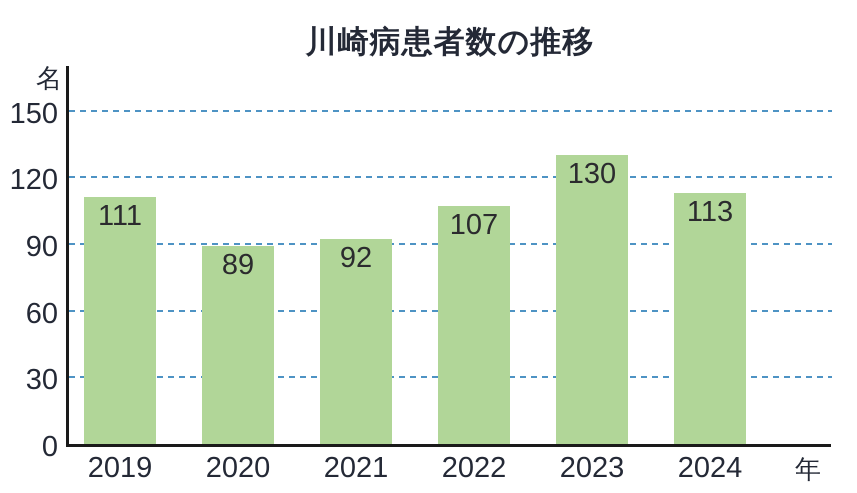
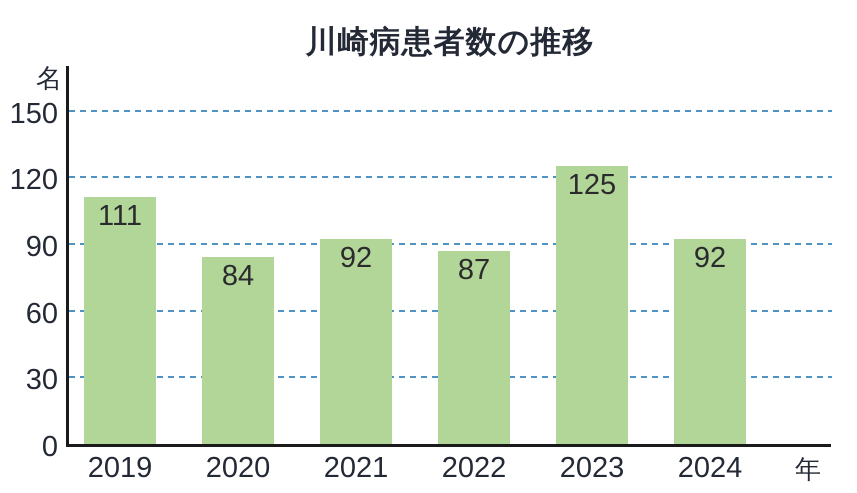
2020: 89 -> 84
2022: 107 -> 87
2023: 130 -> 125
2024: 113 -> 92
